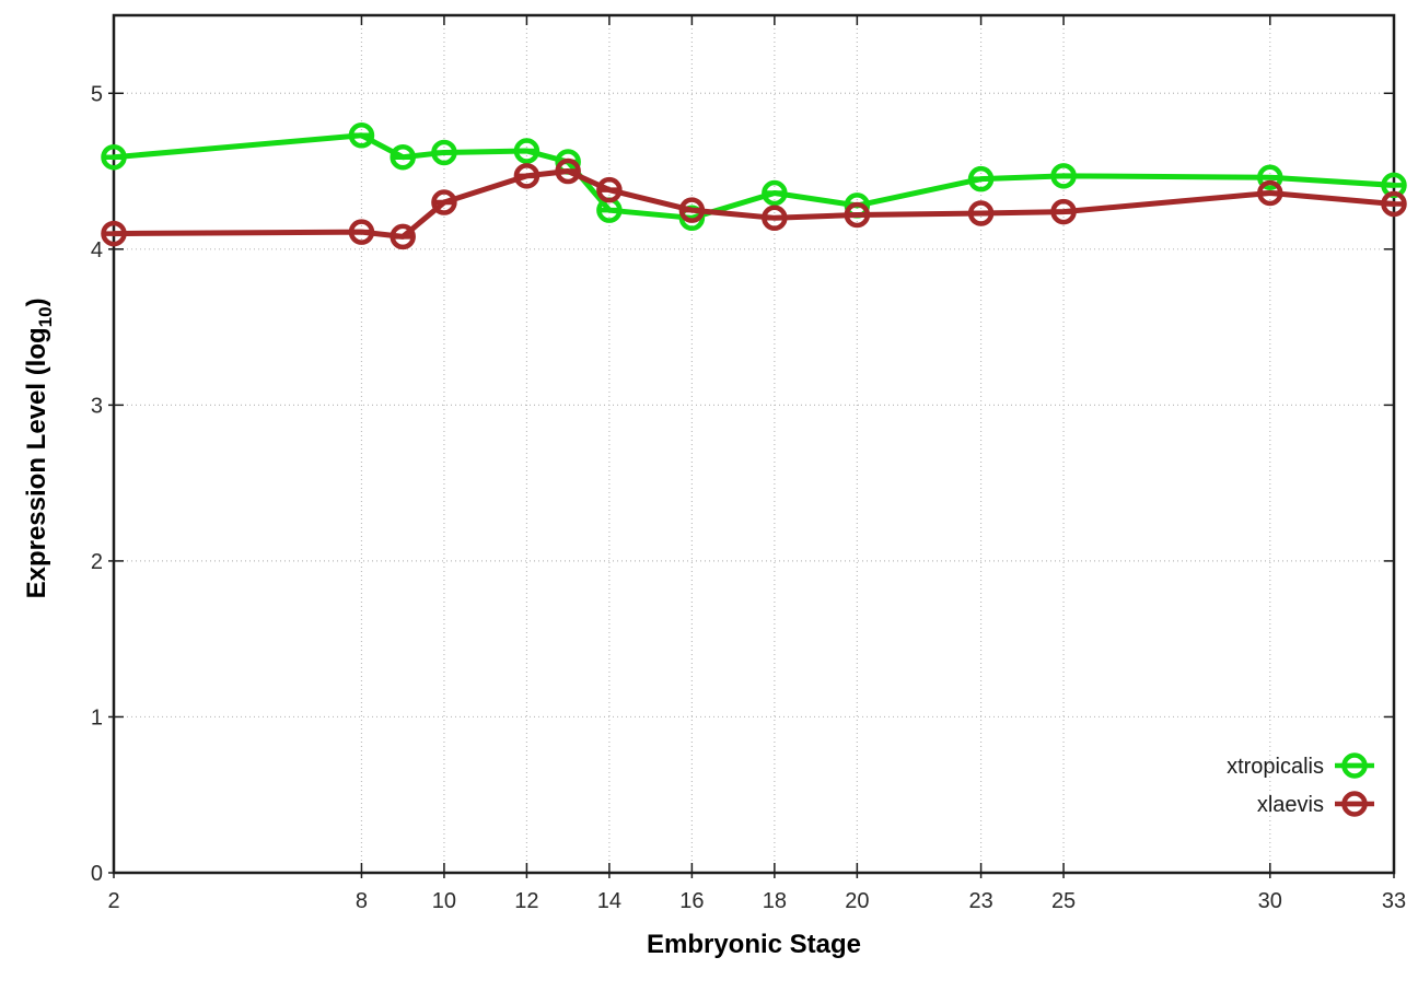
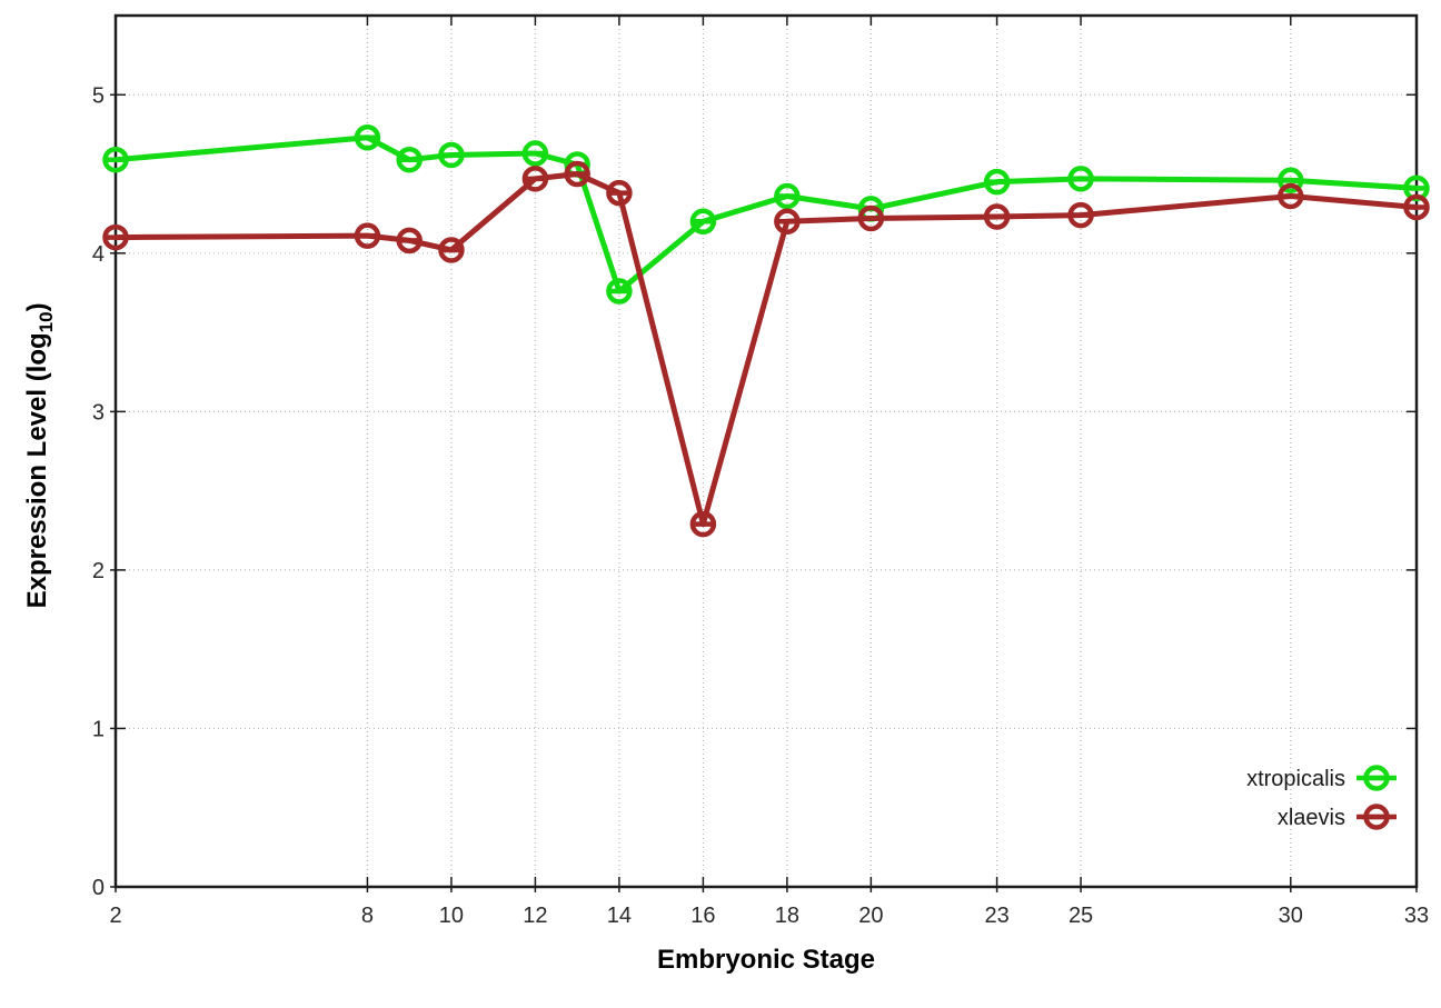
xlaevis/10: 4.30 -> 4.02
xtropicalis/14: 4.25 -> 3.76
xlaevis/16: 4.25 -> 2.29
